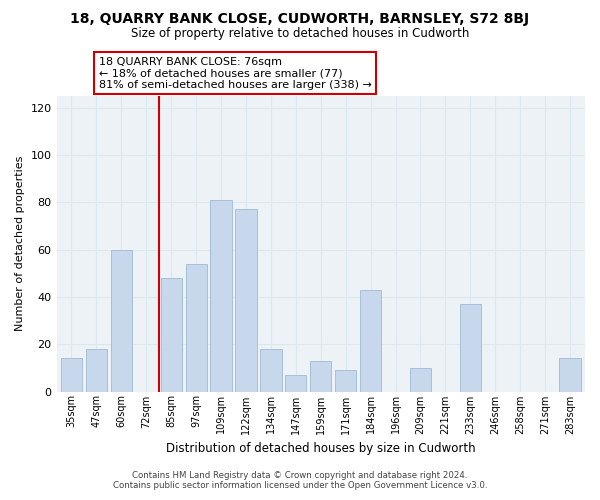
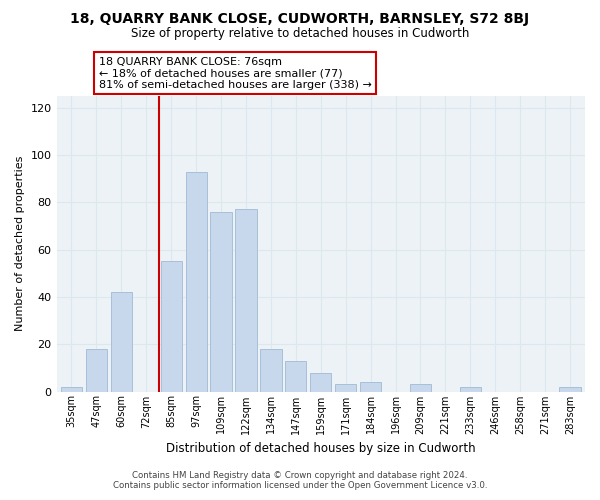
35sqm: 14 -> 2
60sqm: 60 -> 42
85sqm: 48 -> 55
97sqm: 54 -> 93
109sqm: 81 -> 76
147sqm: 7 -> 13
159sqm: 13 -> 8
171sqm: 9 -> 3
184sqm: 43 -> 4
209sqm: 10 -> 3
233sqm: 37 -> 2
283sqm: 14 -> 2
